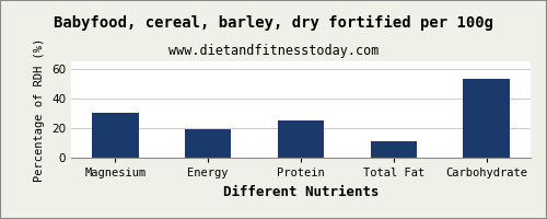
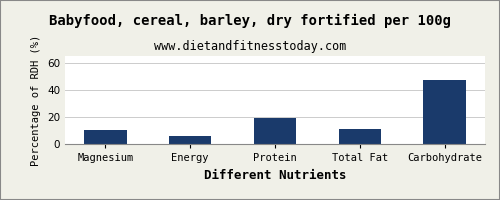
Magnesium: 30 -> 10
Energy: 19 -> 6
Protein: 25 -> 19
Carbohydrate: 53 -> 47
